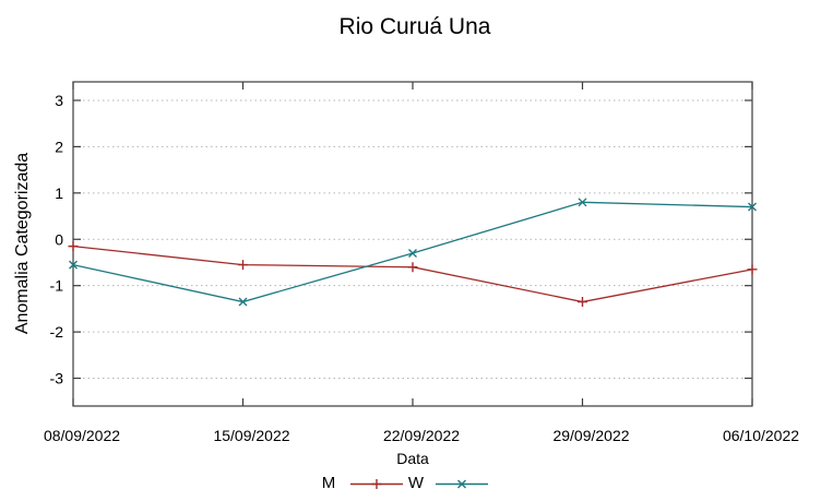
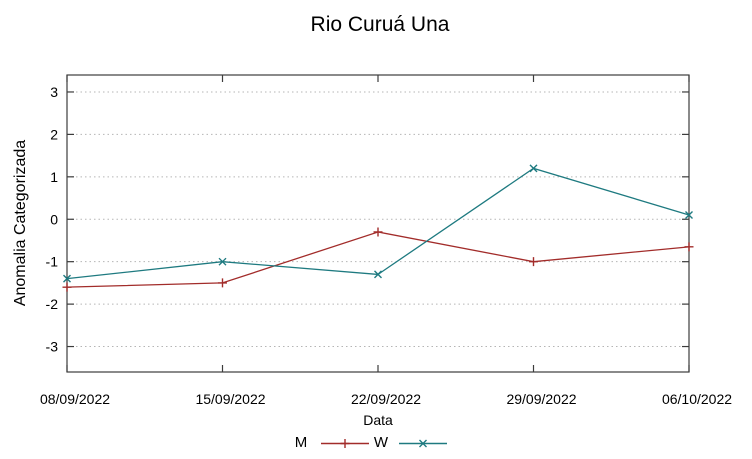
M/08/09/2022: -0.1 -> -1.6
W/08/09/2022: -0.6 -> -1.4
M/15/09/2022: -0.6 -> -1.5
W/15/09/2022: -1.4 -> -1.0
M/22/09/2022: -0.6 -> -0.3
W/22/09/2022: -0.3 -> -1.3
M/29/09/2022: -1.4 -> -1.0
W/29/09/2022: 0.8 -> 1.2
W/06/10/2022: 0.7 -> 0.1
